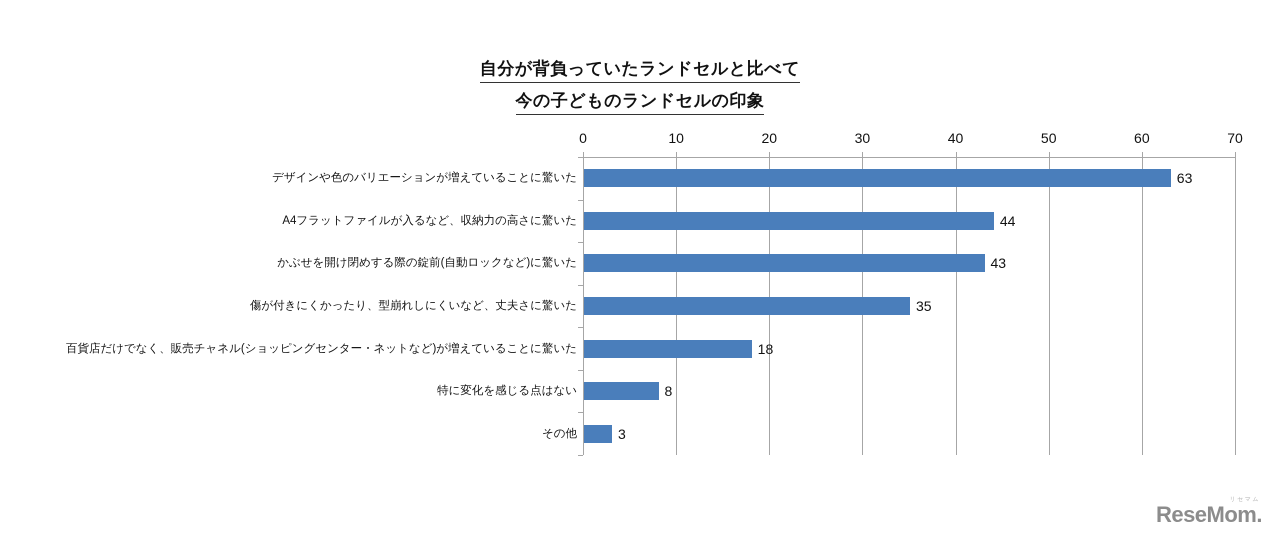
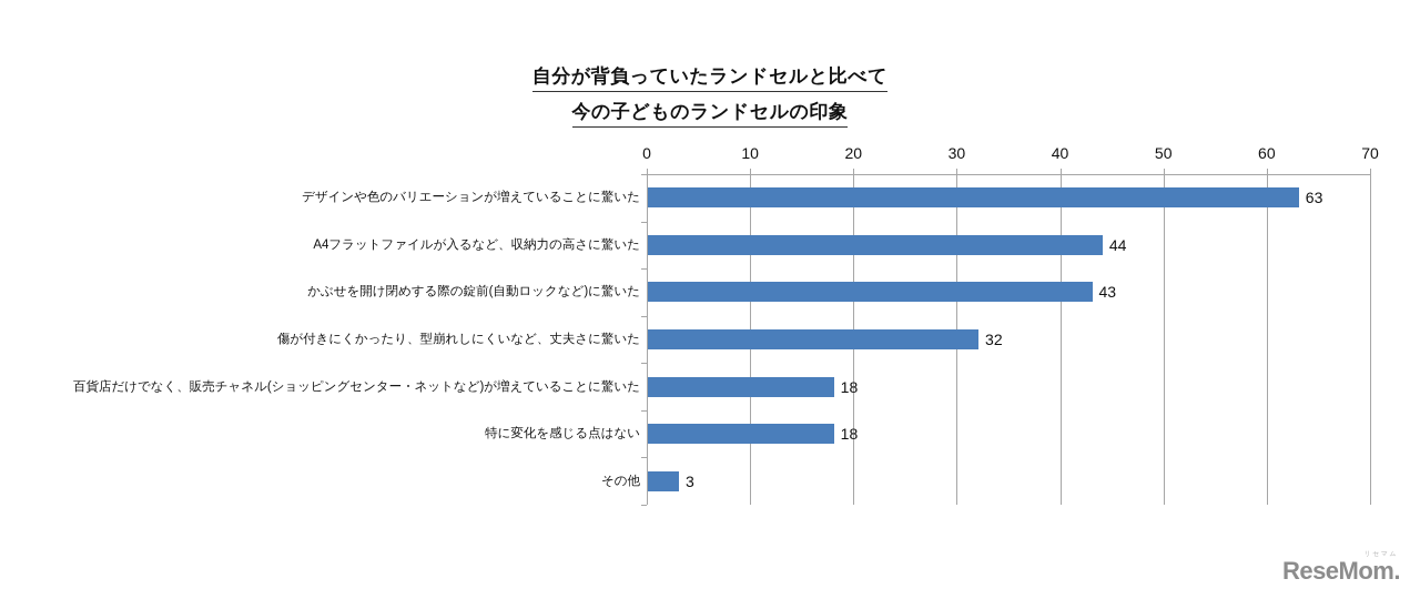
傷が付きにくかったり、型崩れしにくいなど、丈夫さに驚いた: 35 -> 32
特に変化を感じる点はない: 8 -> 18
